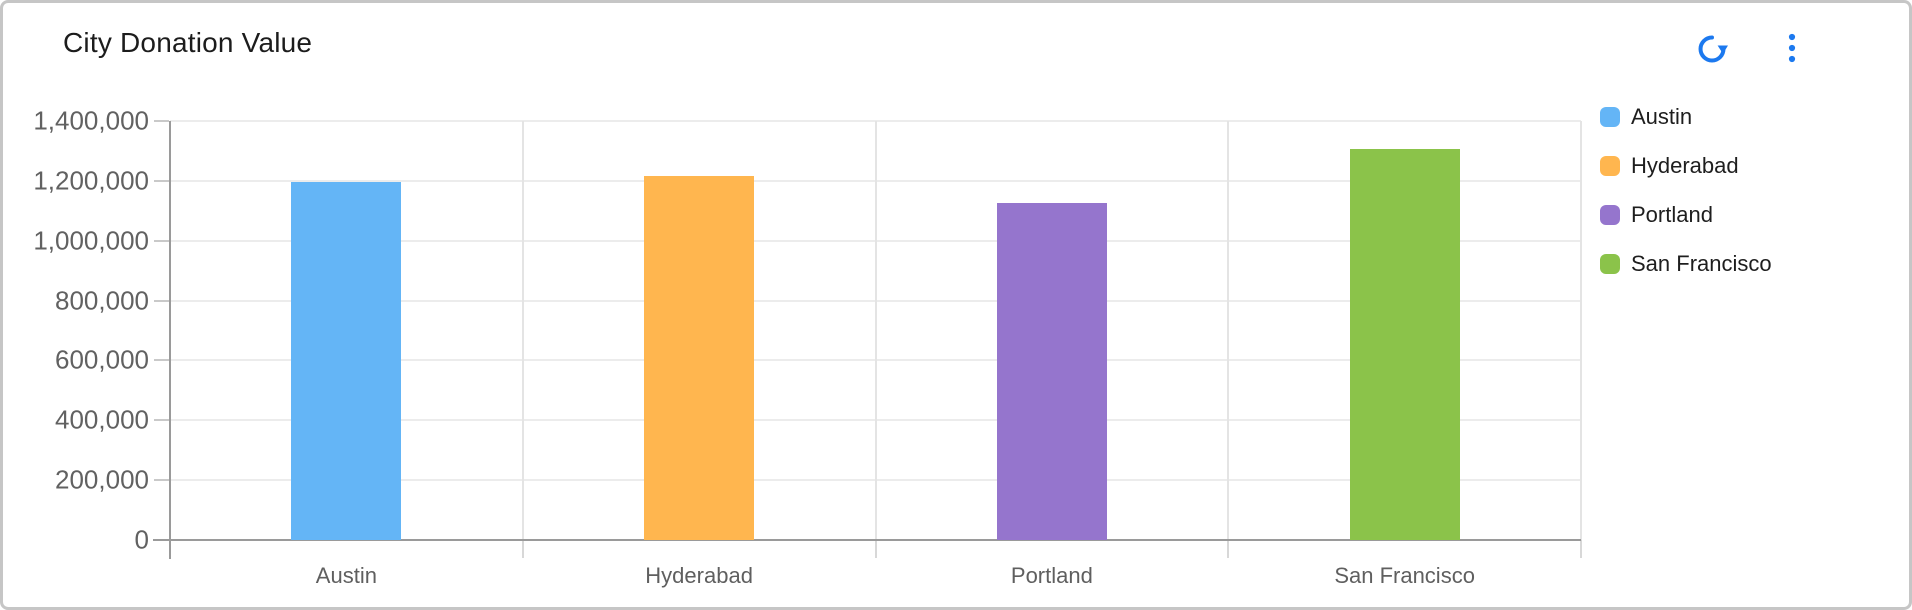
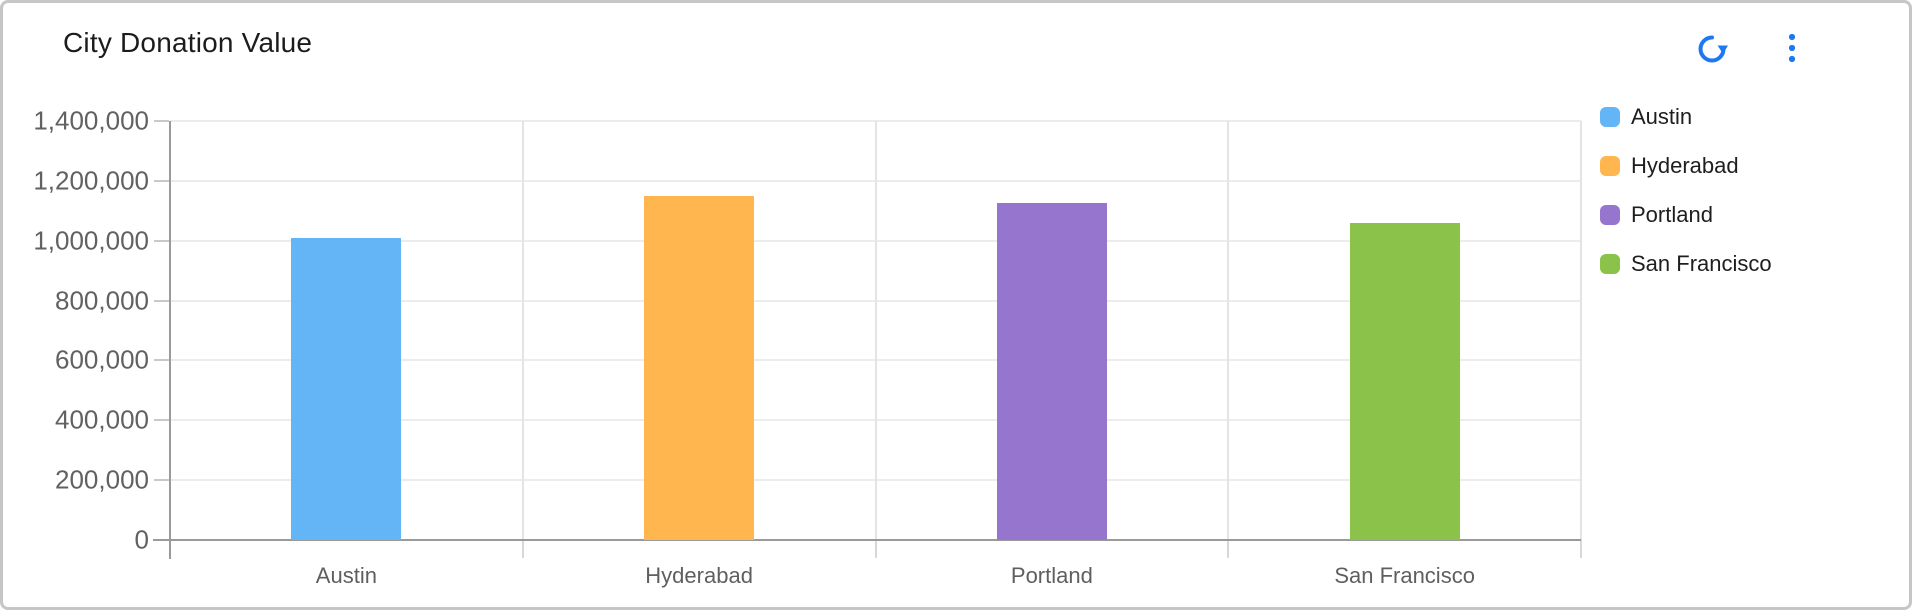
Austin: 1200000 -> 1010000
Hyderabad: 1220000 -> 1150000
San Francisco: 1300000 -> 1060000
